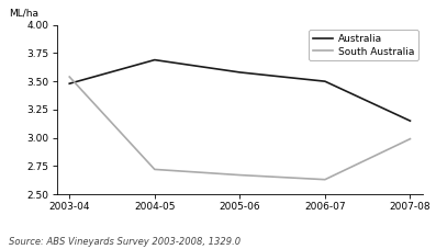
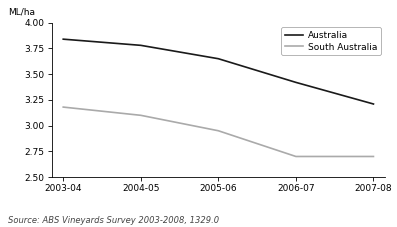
Australia/2003-04: 3.48 -> 3.84
South Australia/2003-04: 3.54 -> 3.18
Australia/2004-05: 3.69 -> 3.78
South Australia/2004-05: 2.72 -> 3.10
Australia/2005-06: 3.58 -> 3.65
South Australia/2005-06: 2.67 -> 2.95
Australia/2006-07: 3.50 -> 3.42
South Australia/2006-07: 2.63 -> 2.70
Australia/2007-08: 3.15 -> 3.21
South Australia/2007-08: 2.99 -> 2.70
